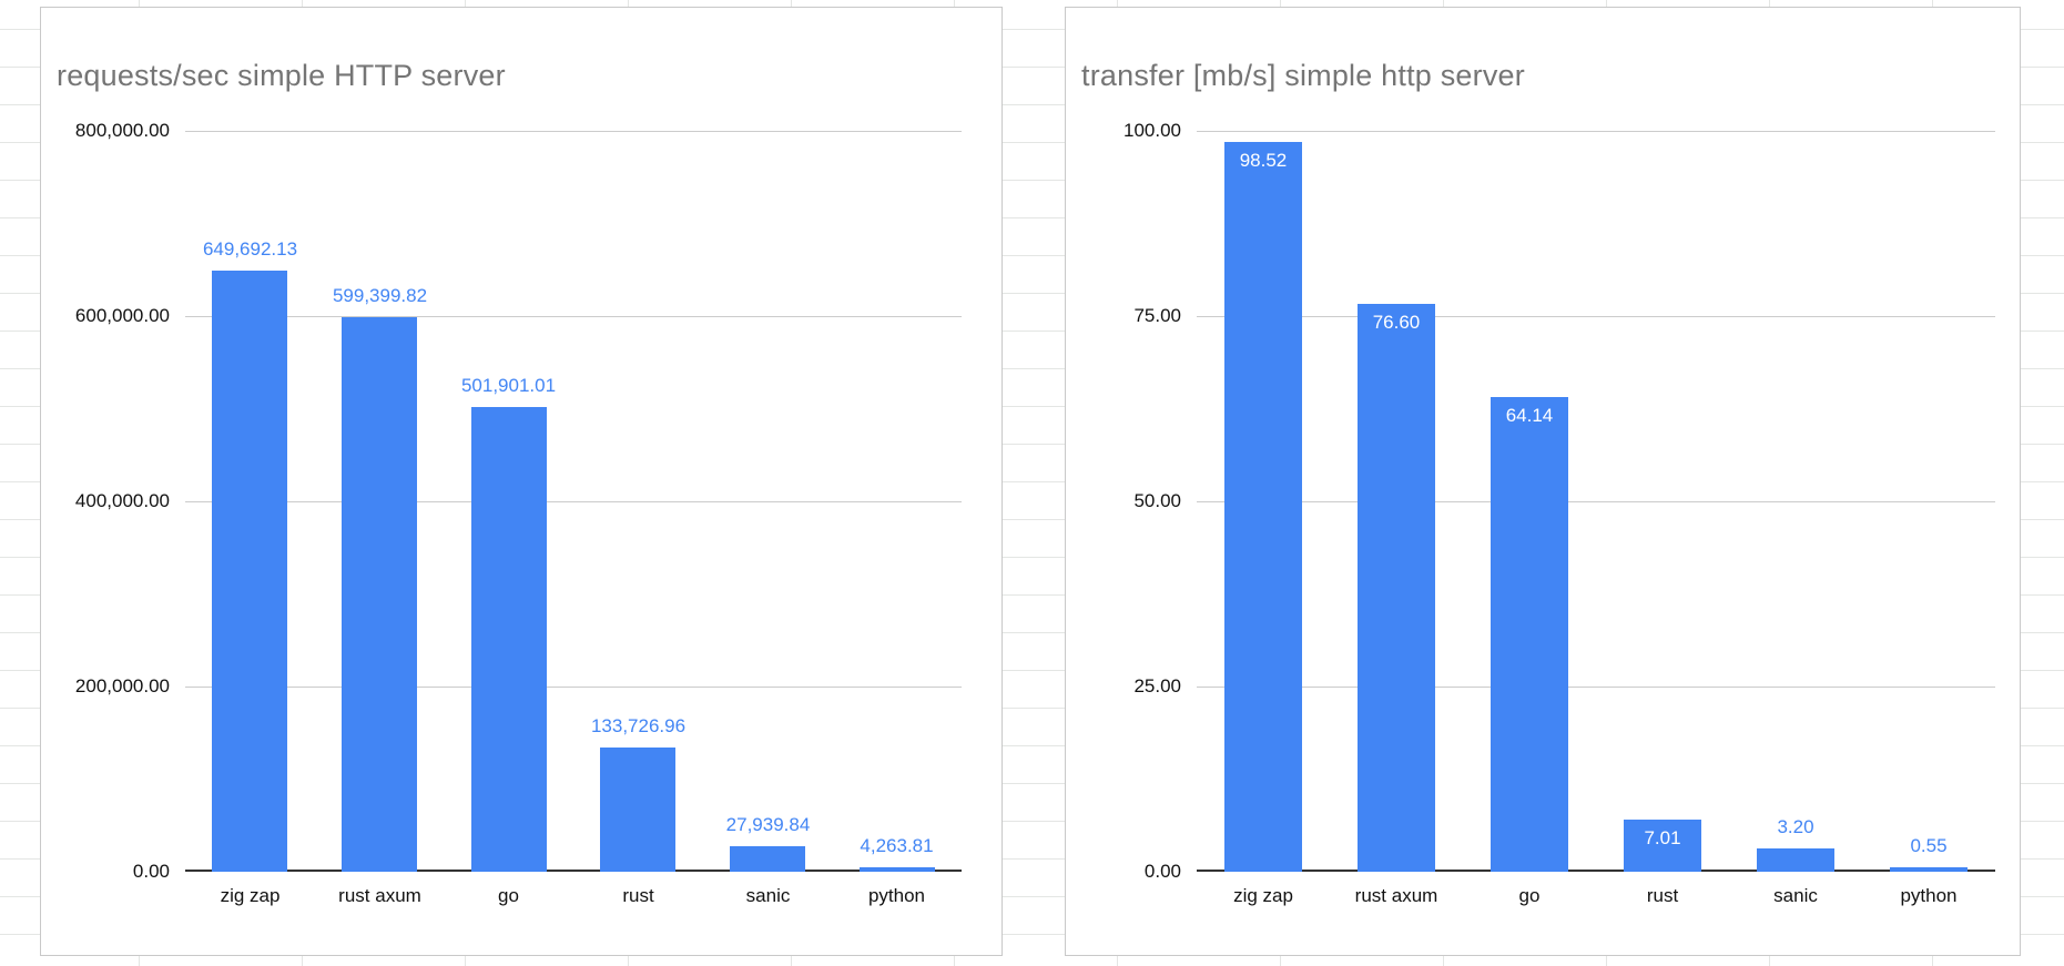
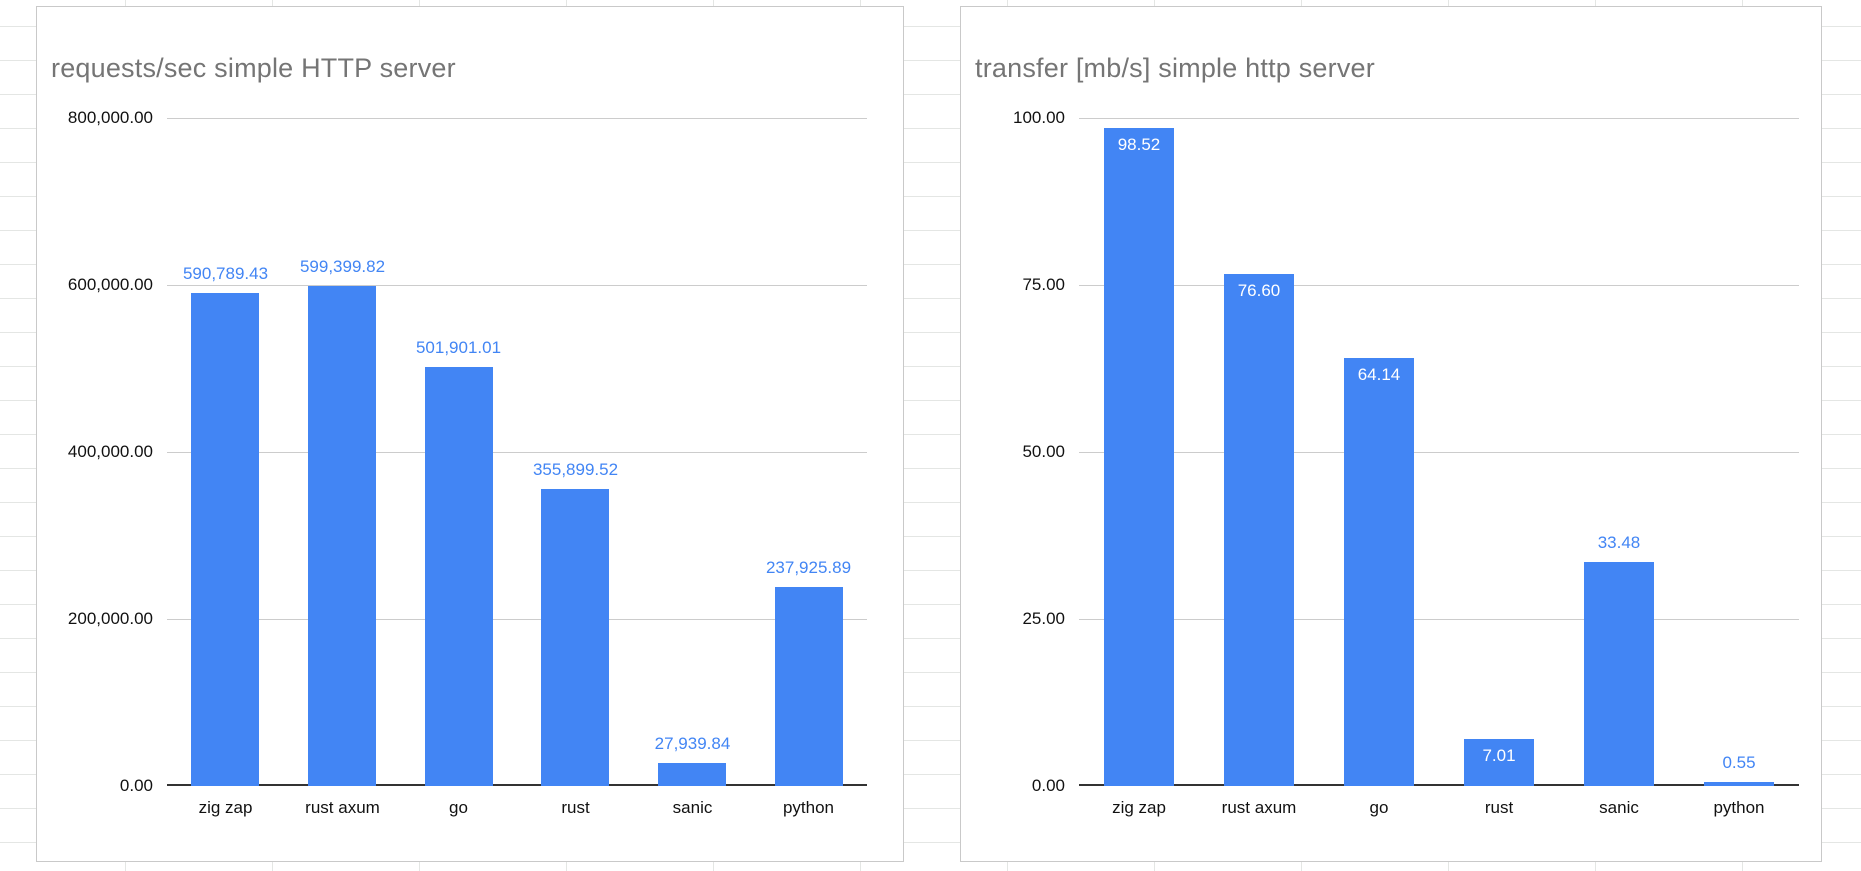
requests/sec simple HTTP server/zig zap: 649,692.13 -> 590,789.43
requests/sec simple HTTP server/rust: 133,726.96 -> 355,899.52
requests/sec simple HTTP server/python: 4,263.81 -> 237,925.89
transfer [mb/s] simple http server/sanic: 3.20 -> 33.48
